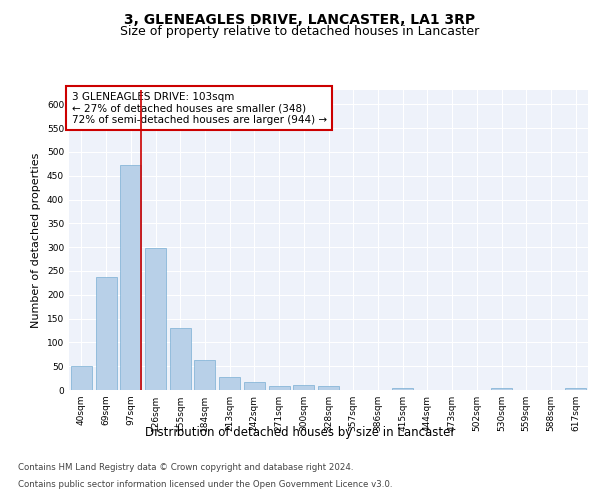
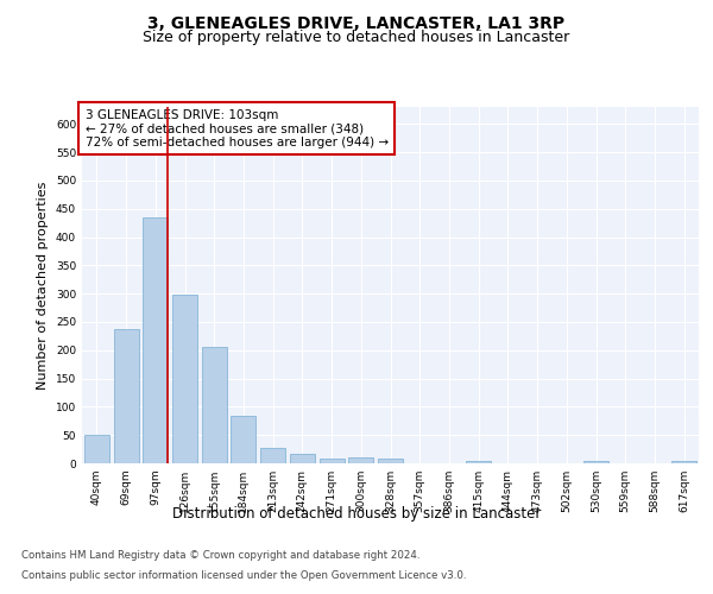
97sqm: 472 -> 435
155sqm: 130 -> 205
184sqm: 62 -> 85
